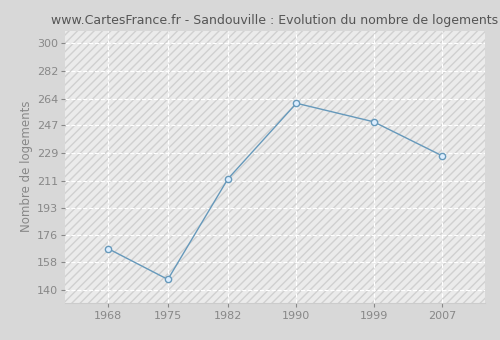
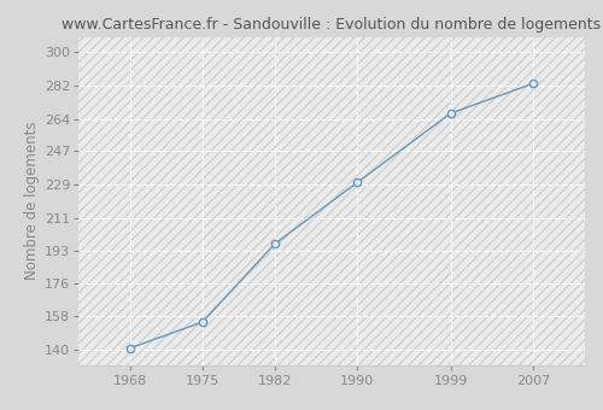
1968: 167 -> 141
1975: 147 -> 155
1982: 212 -> 197
1990: 261 -> 230
1999: 249 -> 267
2007: 227 -> 283
